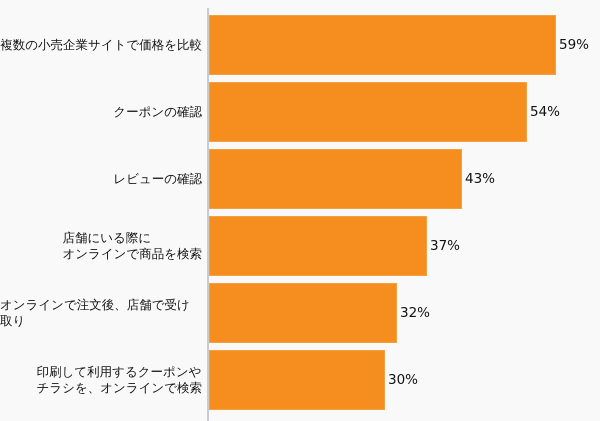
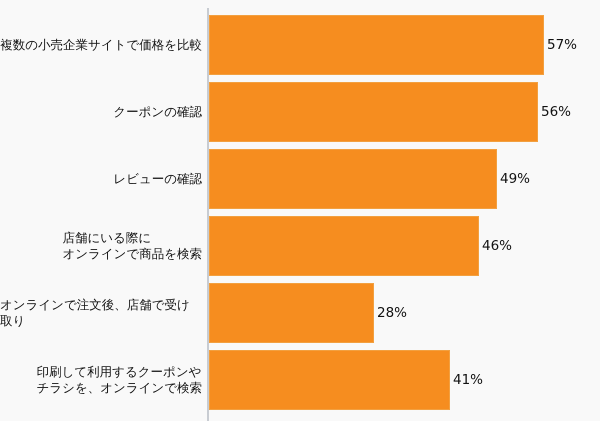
複数の小売企業サイトで価格を比較: 59% -> 57%
クーポンの確認: 54% -> 56%
レビューの確認: 43% -> 49%
店舗にいる際に オンラインで商品を検索: 37% -> 46%
オンラインで注文後、店舗で受け取り: 32% -> 28%
印刷して利用するクーポンや チラシを、オンラインで検索: 30% -> 41%
